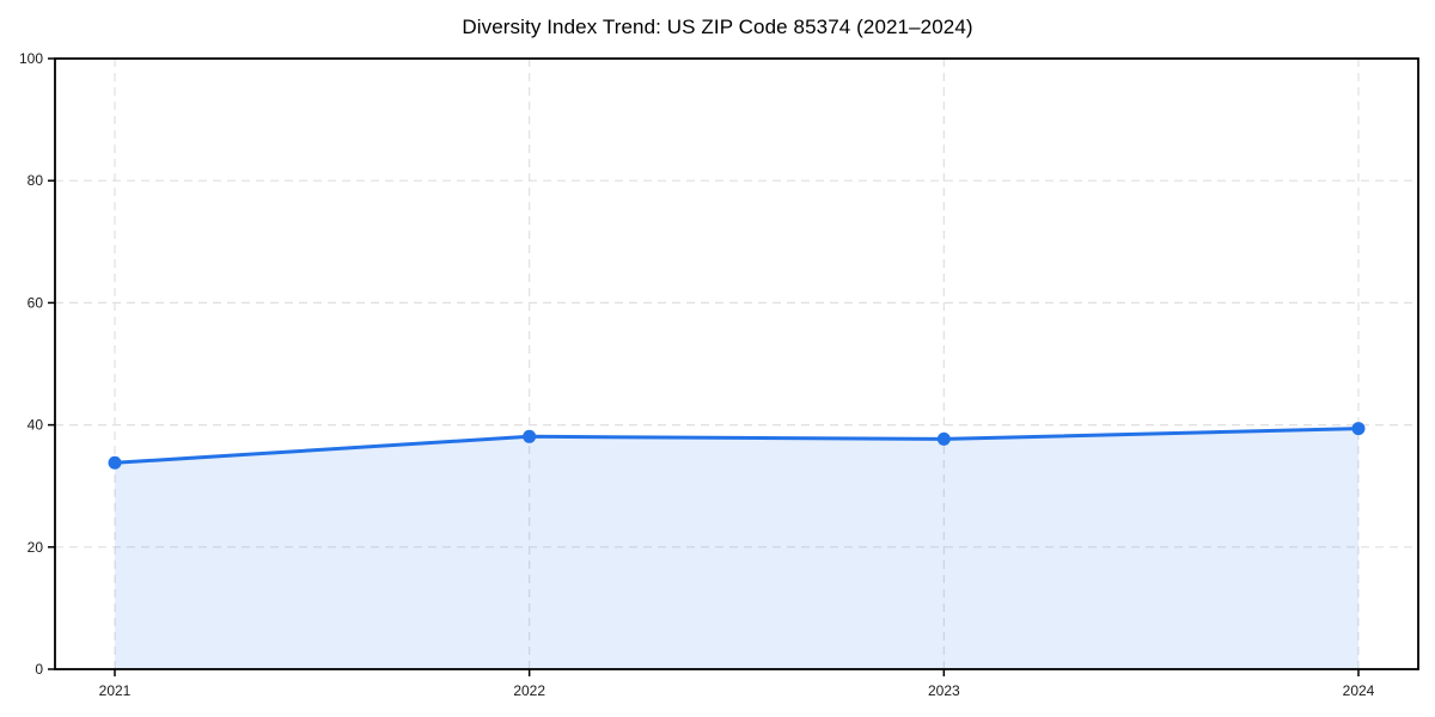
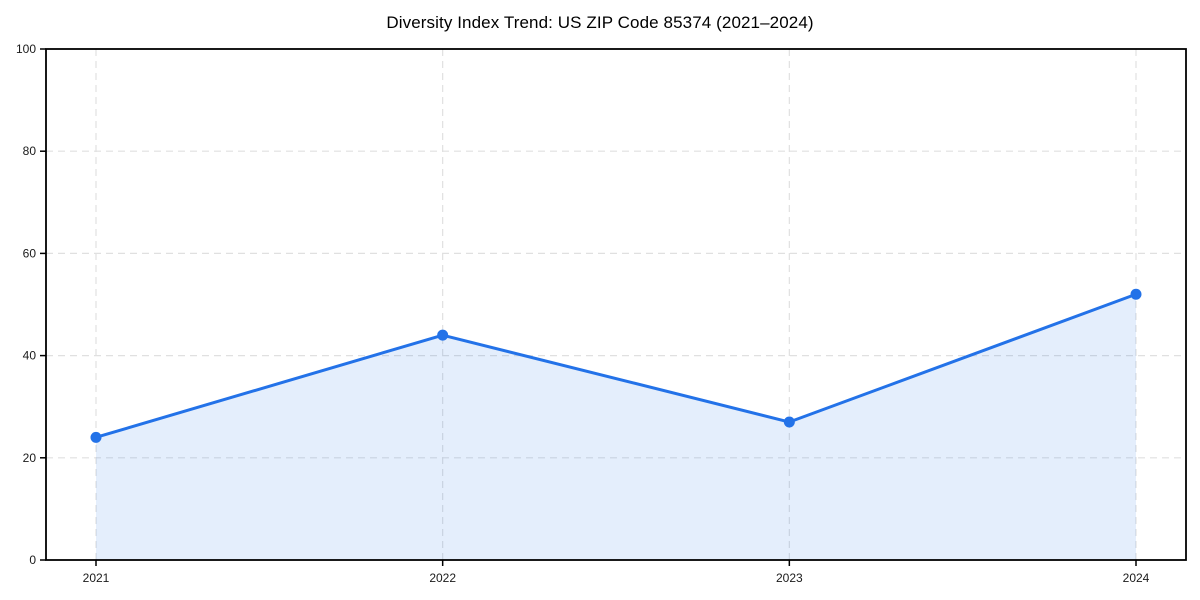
2021: 34 -> 24
2022: 38 -> 44
2023: 38 -> 27
2024: 39 -> 52
